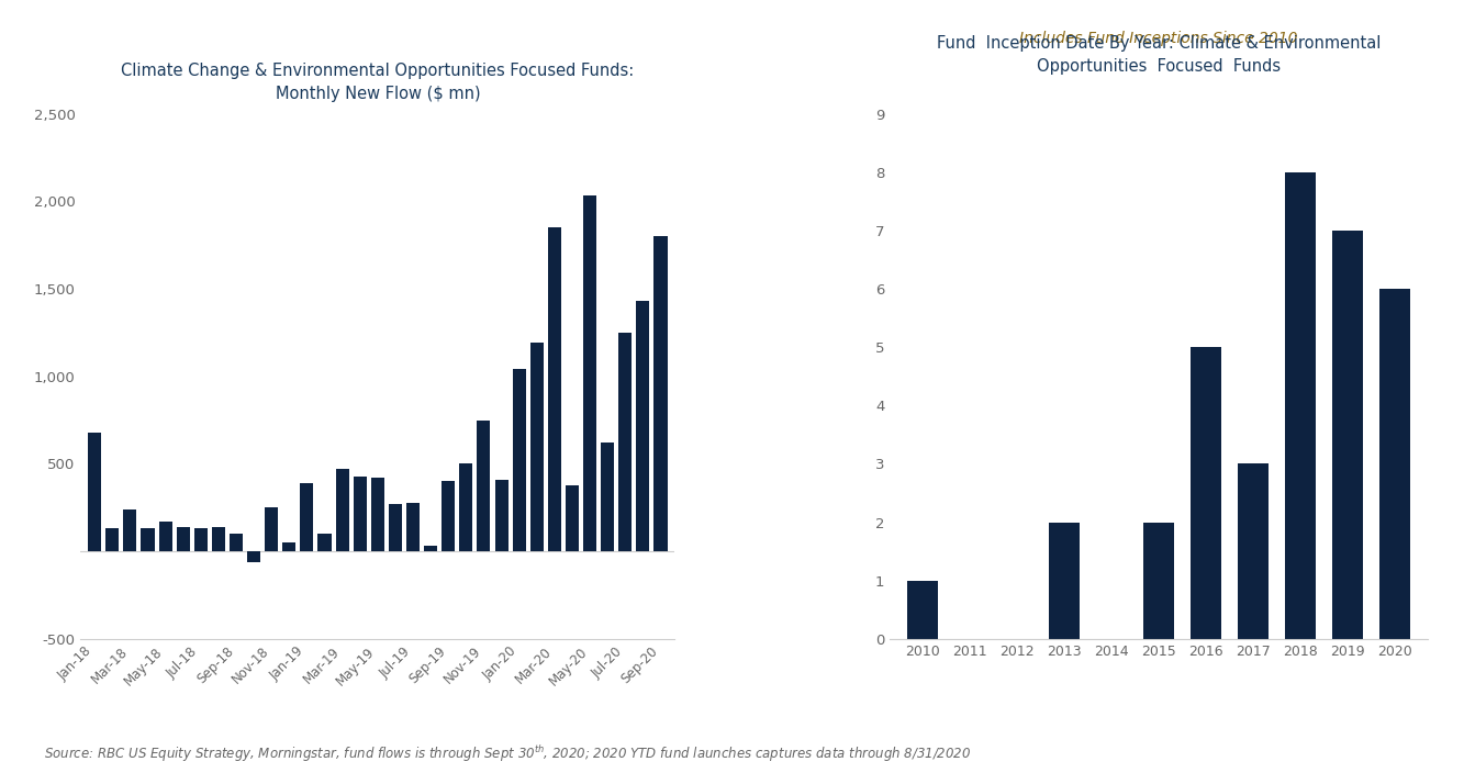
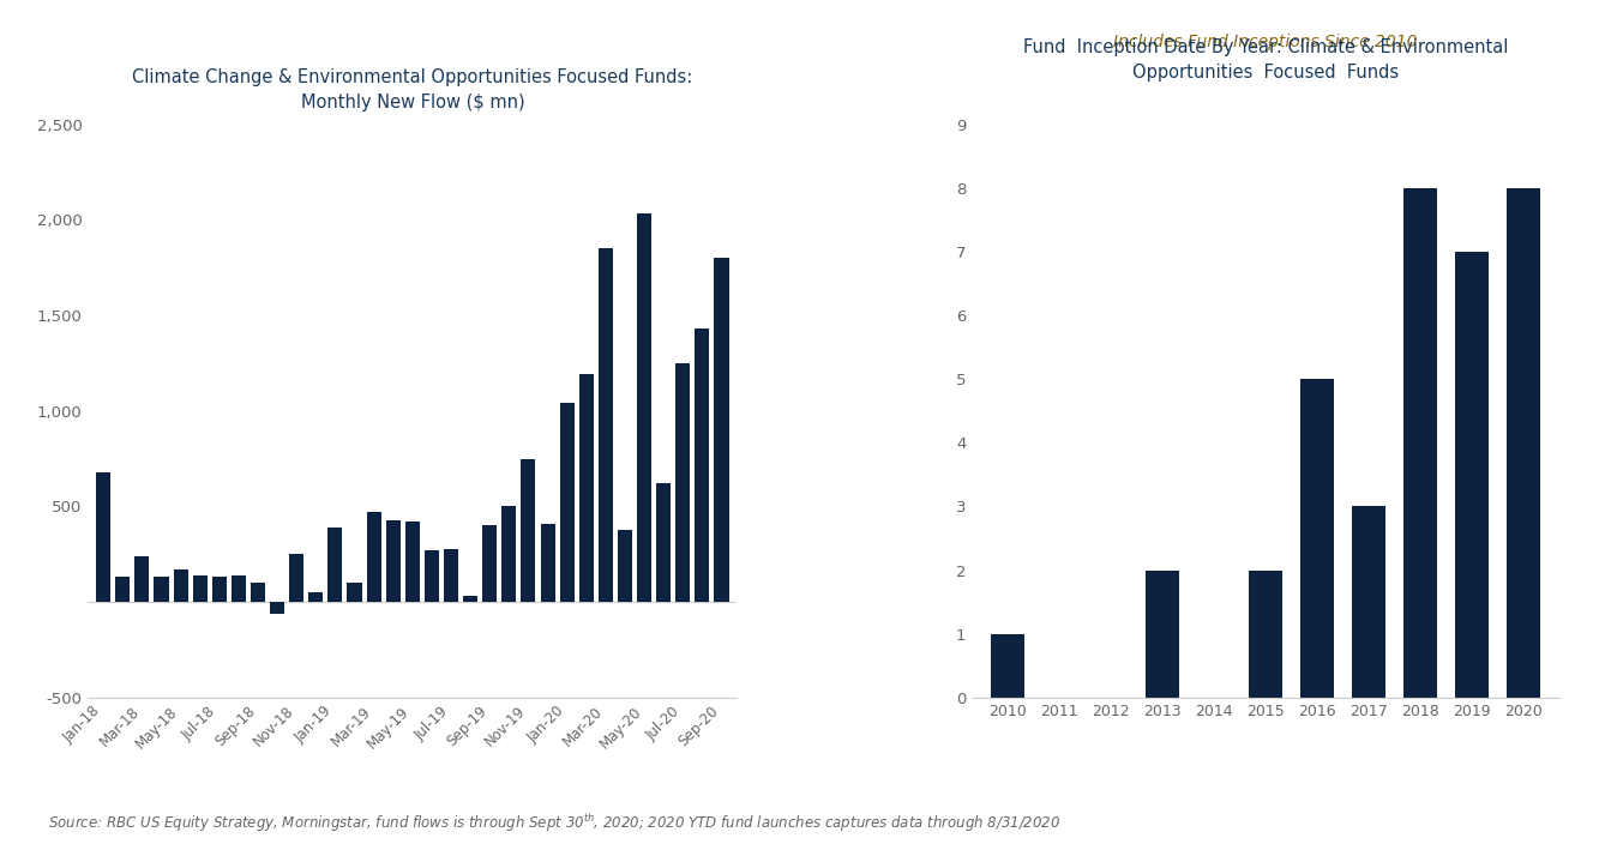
2020: 6 -> 8
